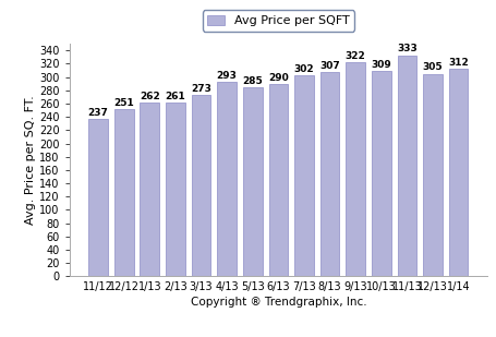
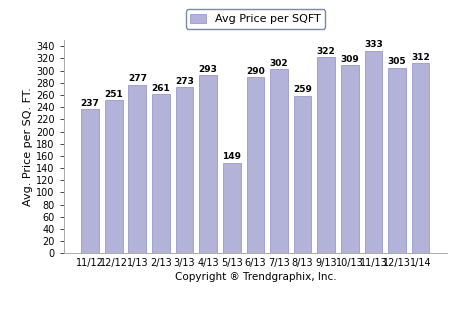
1/13: 262 -> 277
5/13: 285 -> 149
8/13: 307 -> 259
